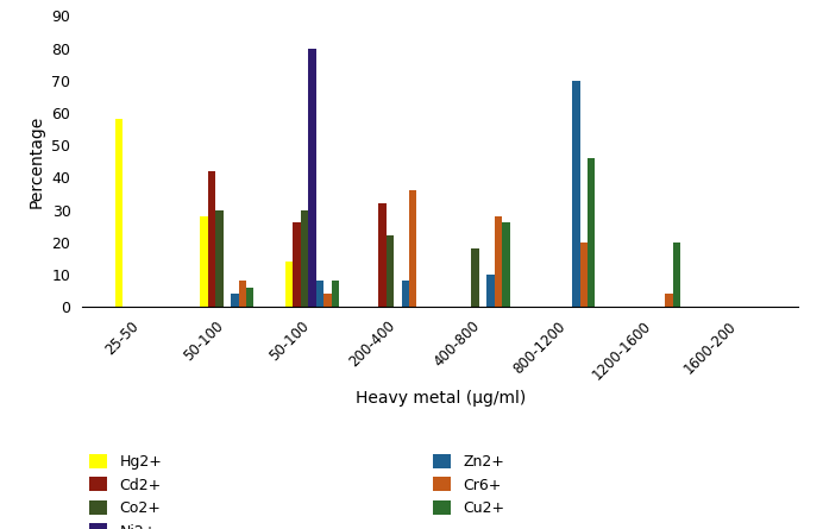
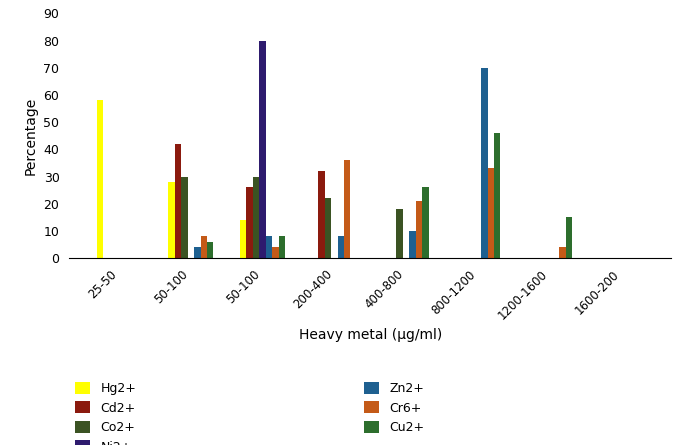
Cr6+/400-800: 28 -> 21
Cr6+/800-1200: 20 -> 33
Cu2+/1200-1600: 20 -> 15
